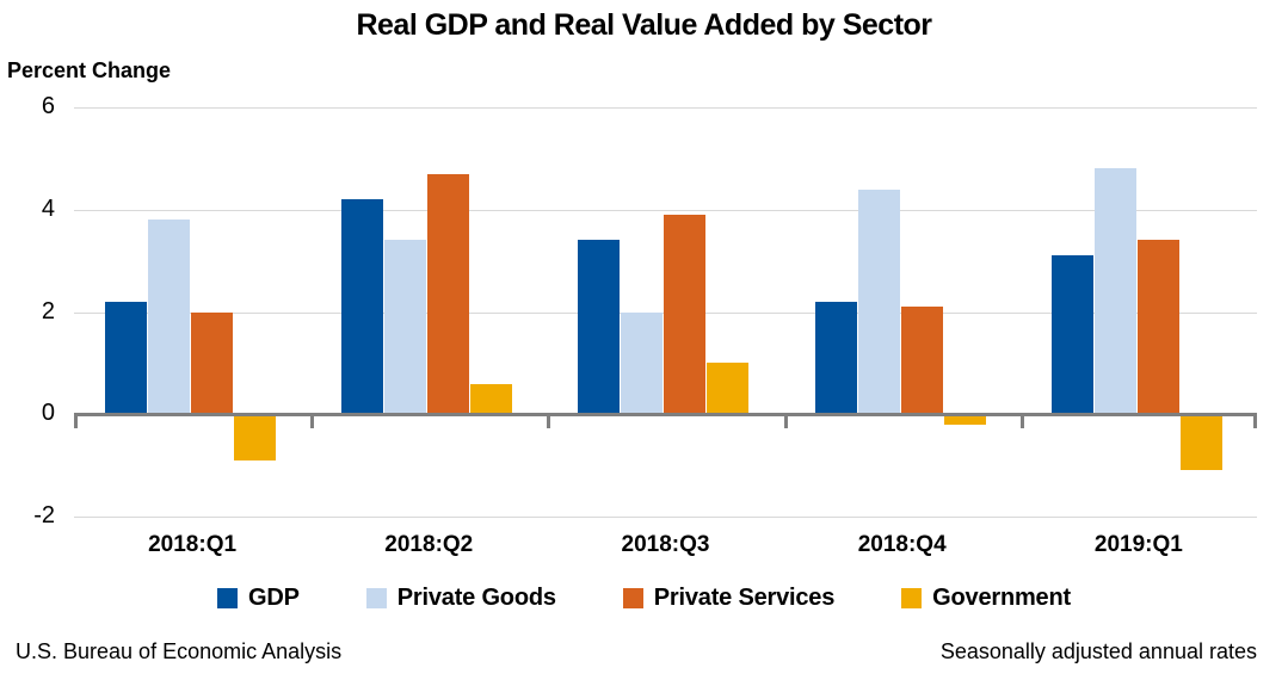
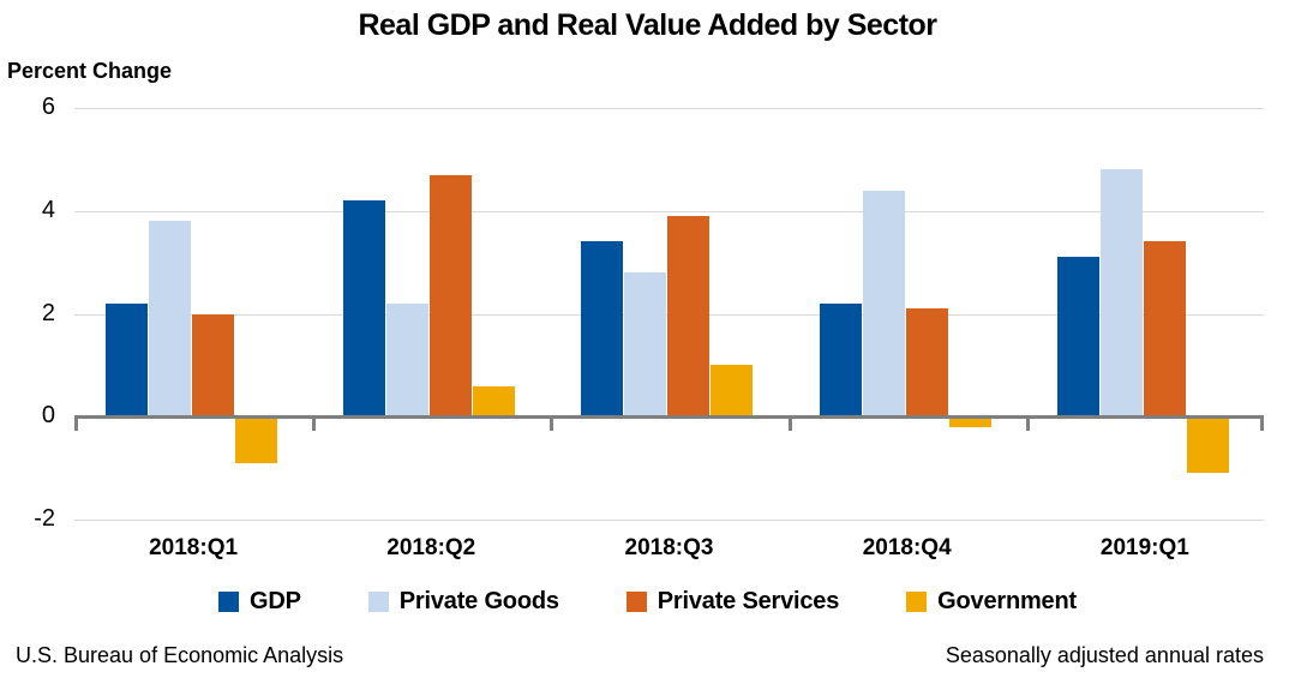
Private Goods/2018:Q2: 3.4 -> 2.2
Private Goods/2018:Q3: 2.0 -> 2.8
